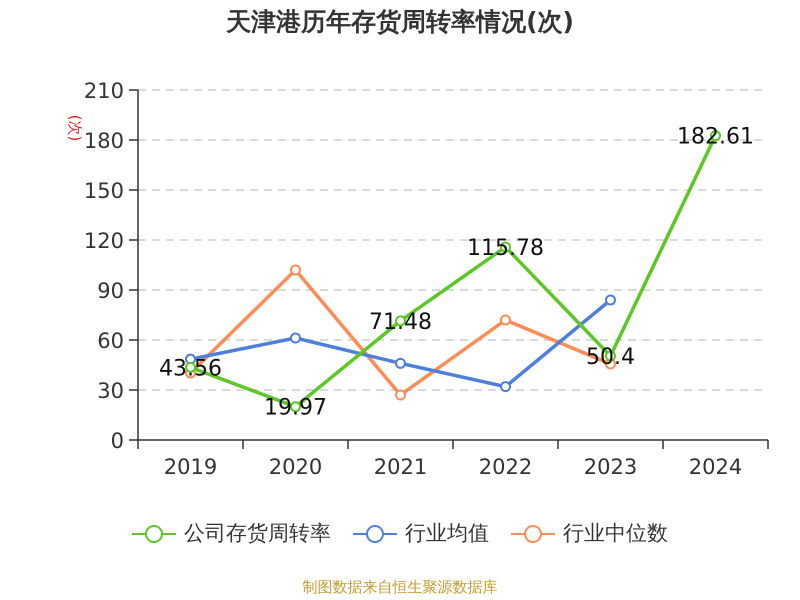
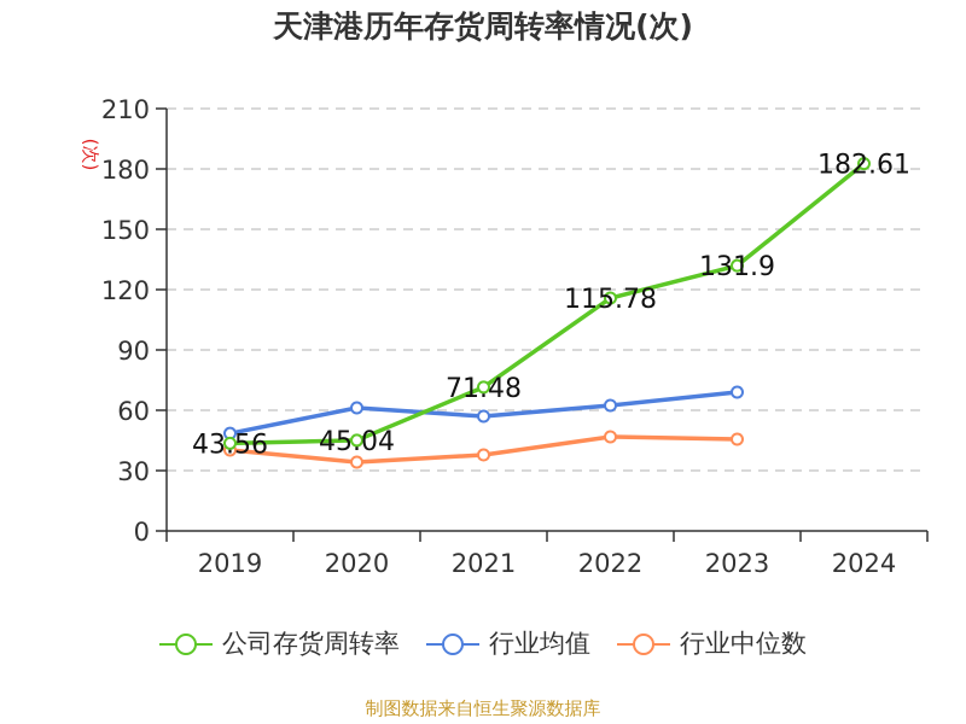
公司存货周转率/2020: 19.97 -> 45.04
行业中位数/2020: 102 -> 34
行业均值/2021: 46 -> 57
行业中位数/2021: 27 -> 38
行业均值/2022: 32 -> 62
行业中位数/2022: 72 -> 47
公司存货周转率/2023: 50.4 -> 131.9
行业均值/2023: 84 -> 69
